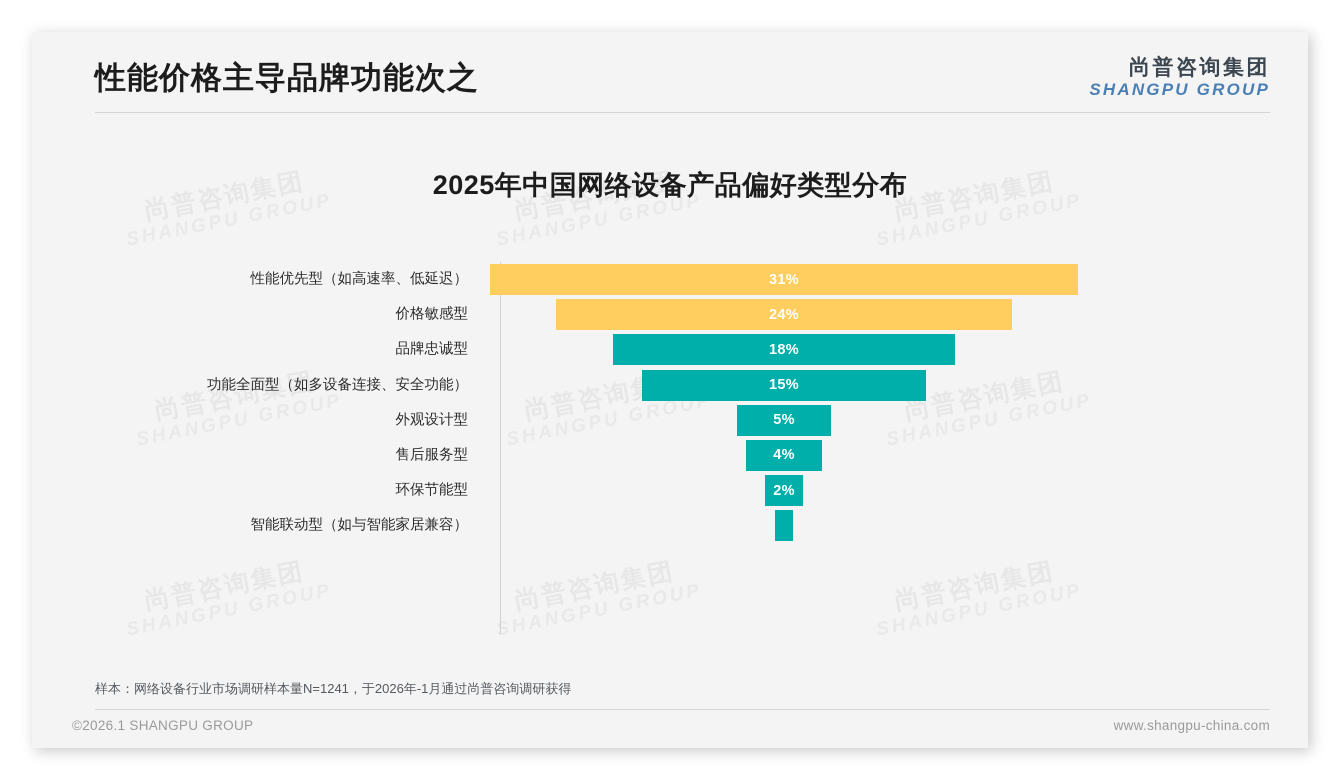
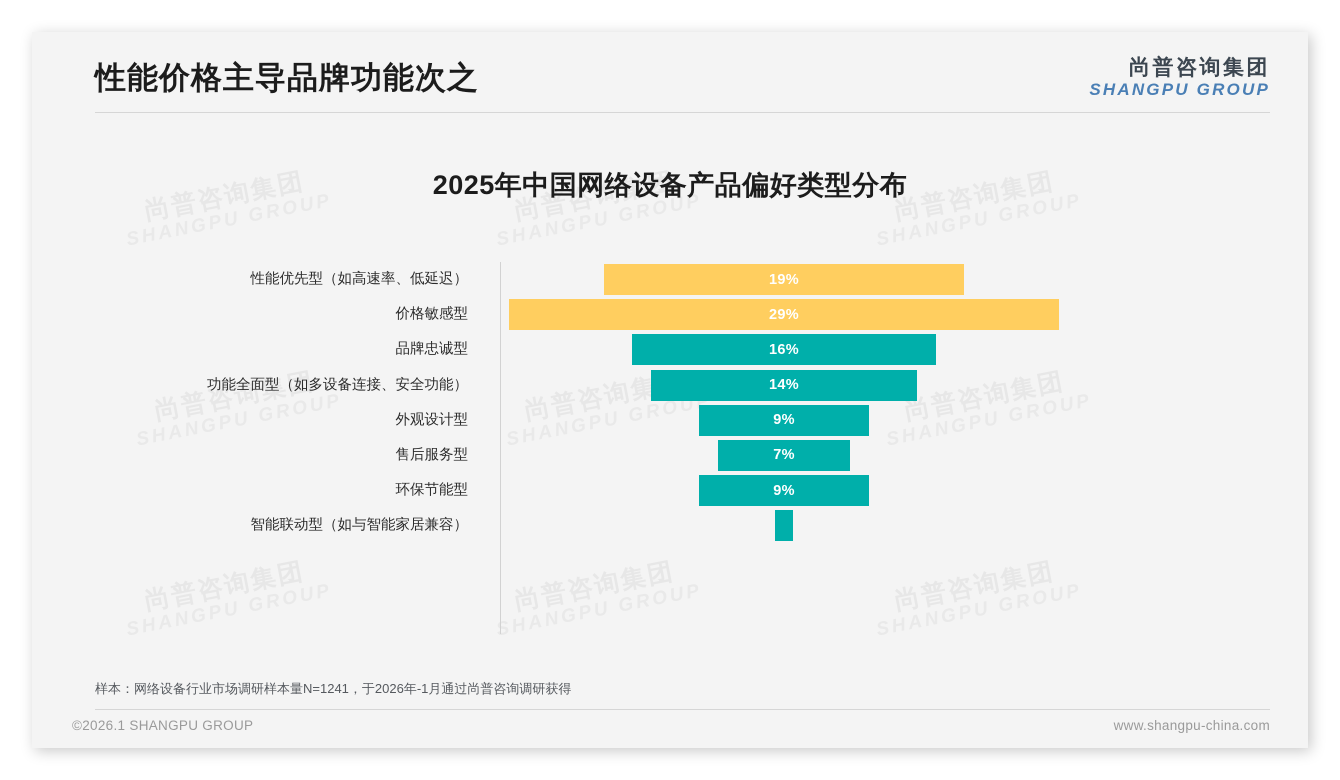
性能优先型（如高速率、低延迟）: 31% -> 19%
价格敏感型: 24% -> 29%
品牌忠诚型: 18% -> 16%
功能全面型（如多设备连接、安全功能）: 15% -> 14%
外观设计型: 5% -> 9%
售后服务型: 4% -> 7%
环保节能型: 2% -> 9%
